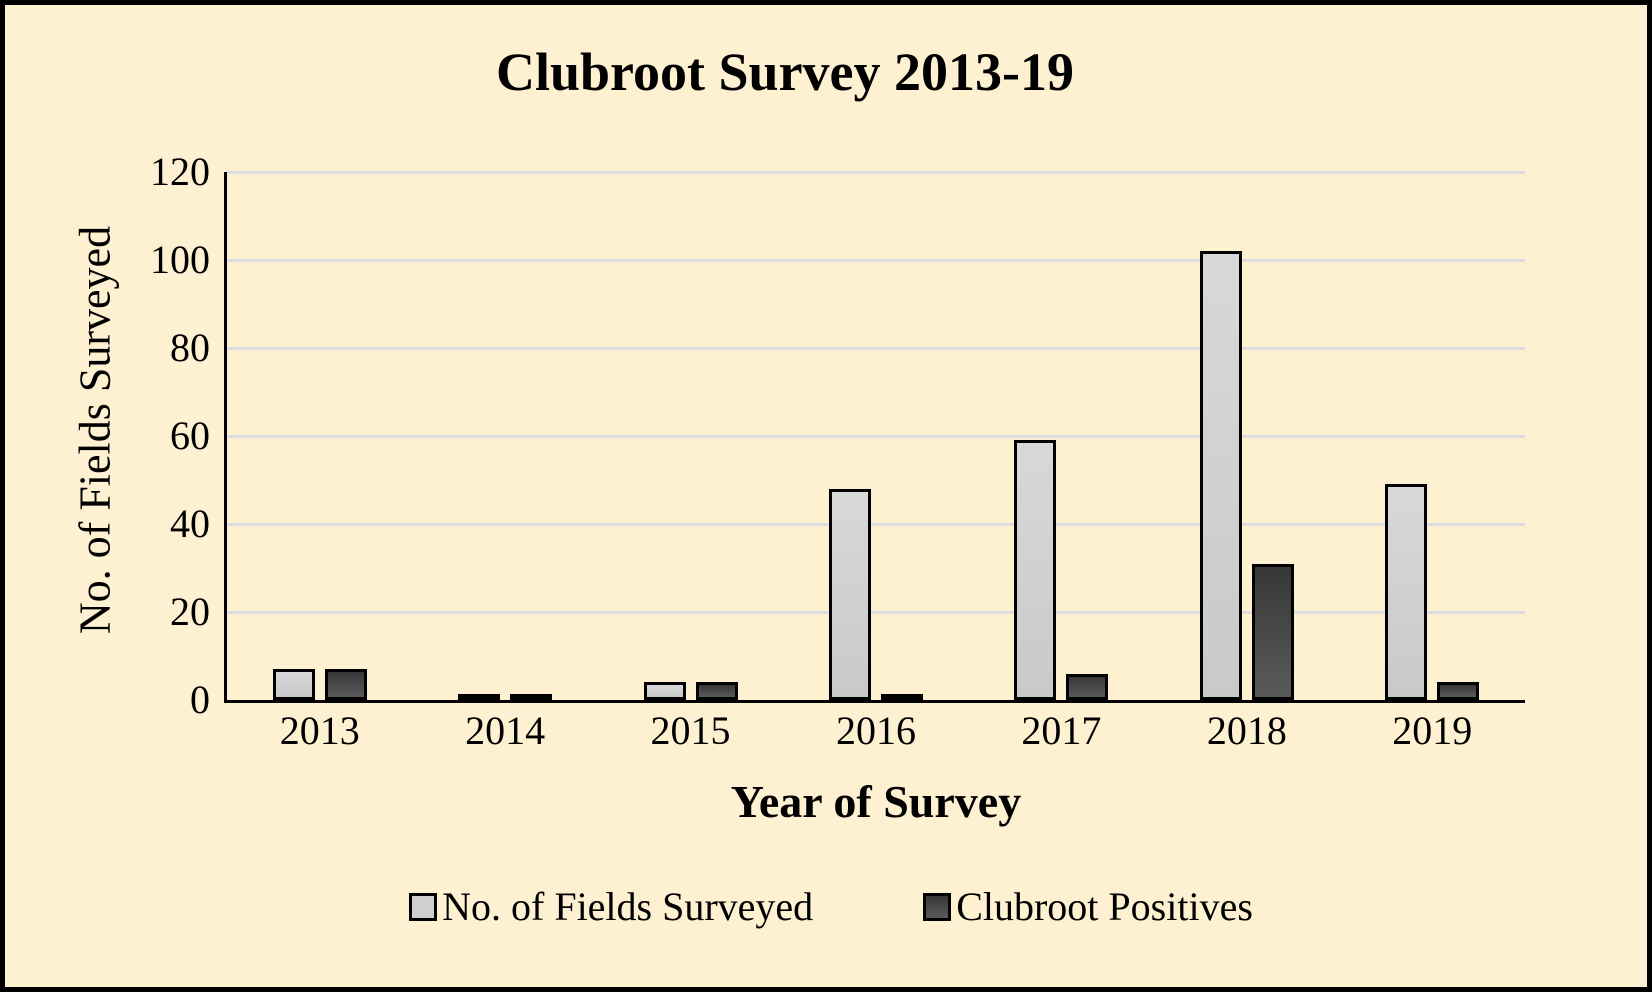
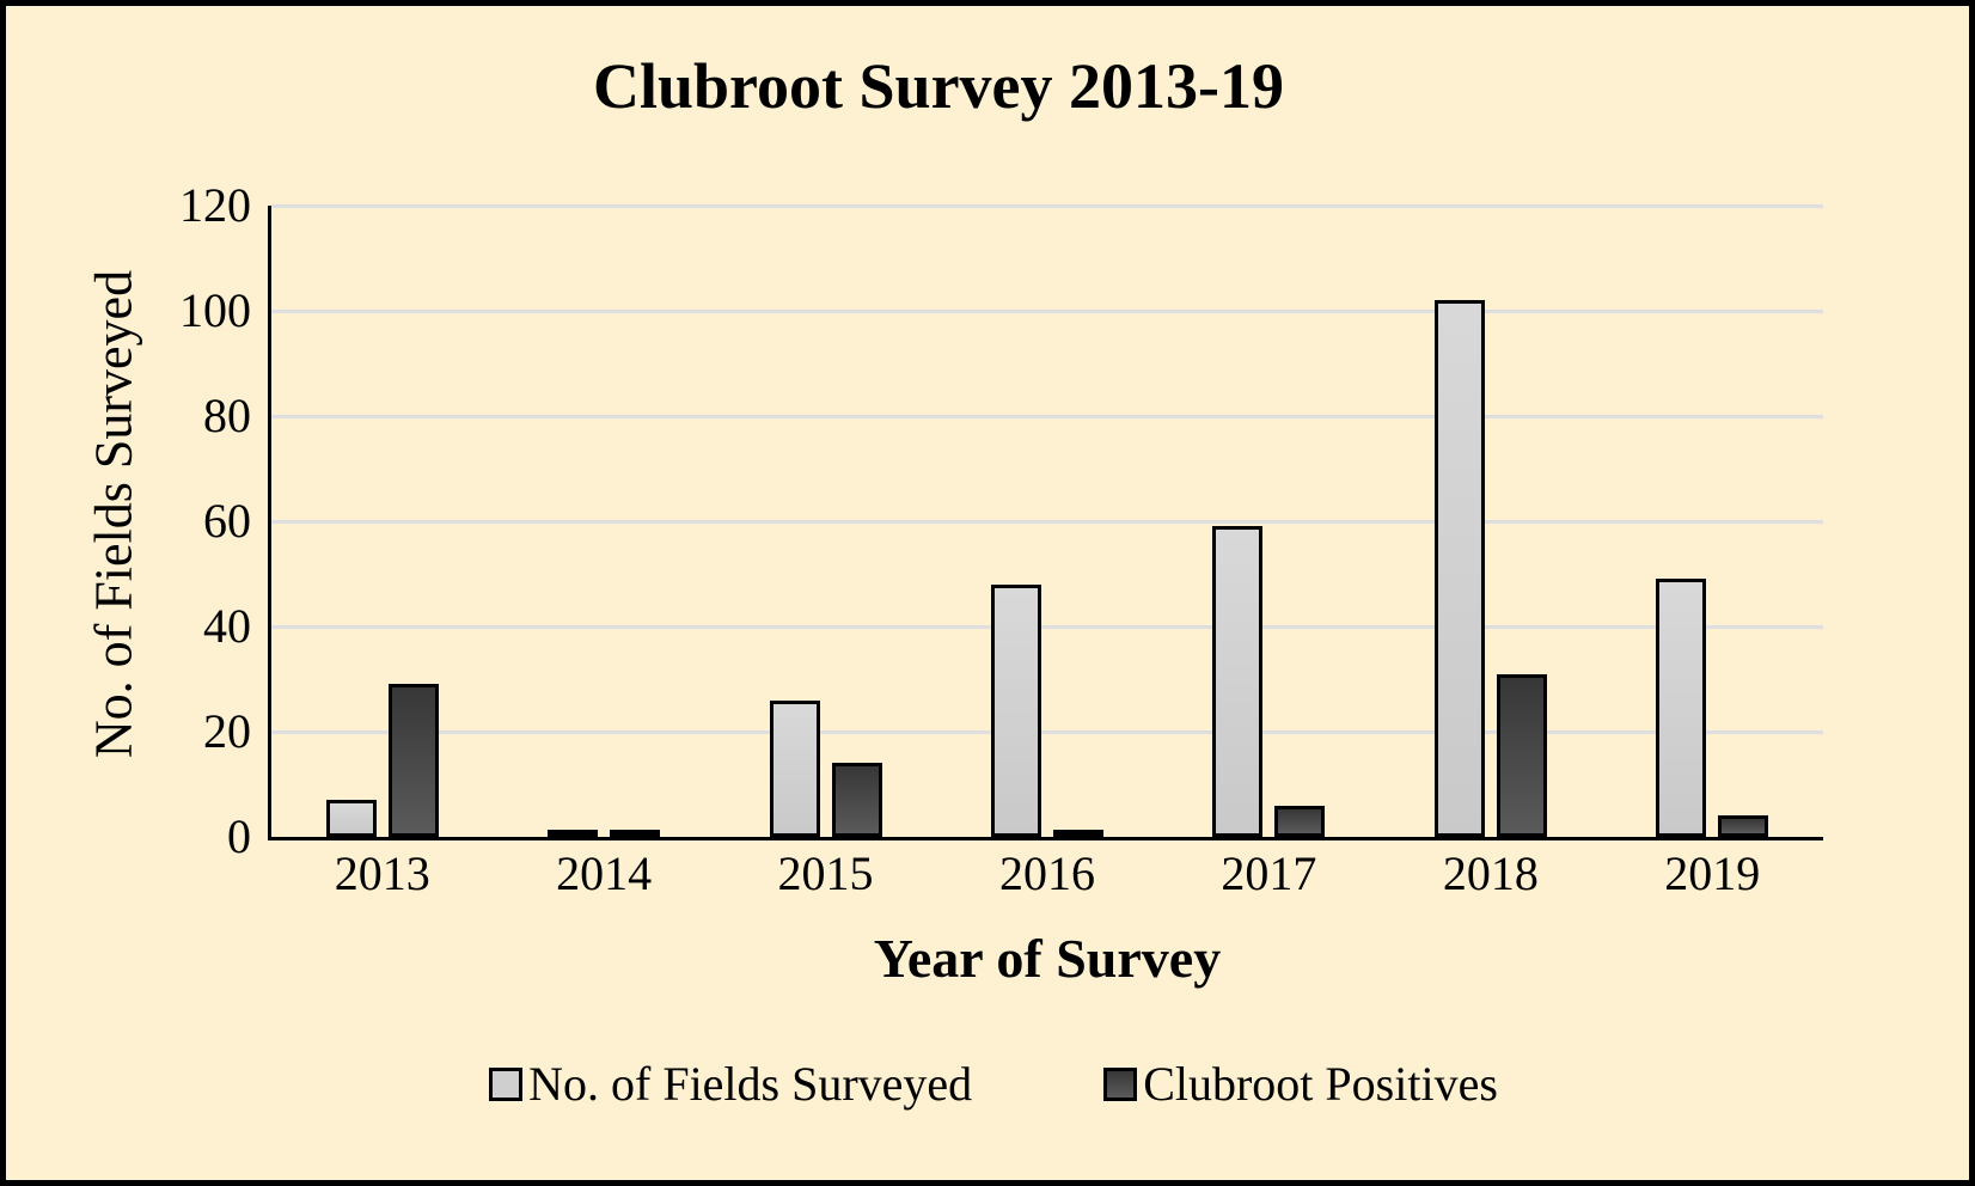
Clubroot Positives/2013: 7 -> 29
No. of Fields Surveyed/2015: 4 -> 26
Clubroot Positives/2015: 4 -> 14
